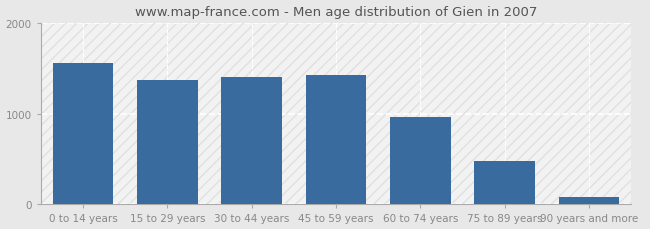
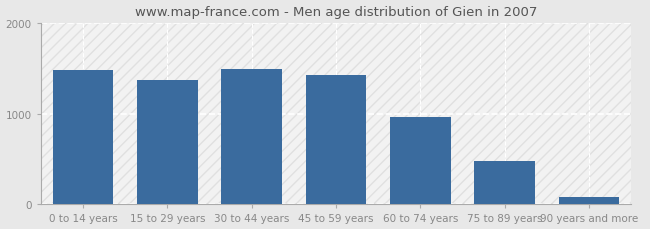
0 to 14 years: 1560 -> 1480
30 to 44 years: 1400 -> 1490
